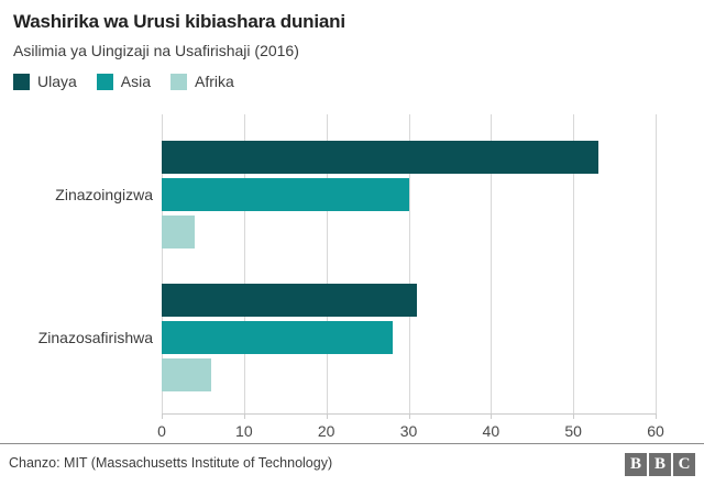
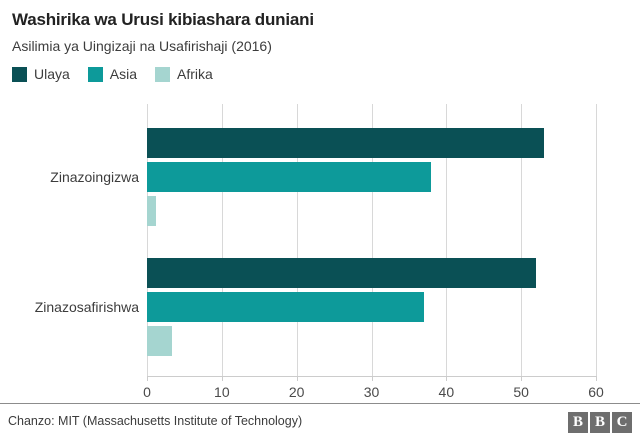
Asia/Zinazoingizwa: 30 -> 38
Afrika/Zinazoingizwa: 4 -> 1
Ulaya/Zinazosafirishwa: 31 -> 52
Asia/Zinazosafirishwa: 28 -> 37
Afrika/Zinazosafirishwa: 6 -> 3
